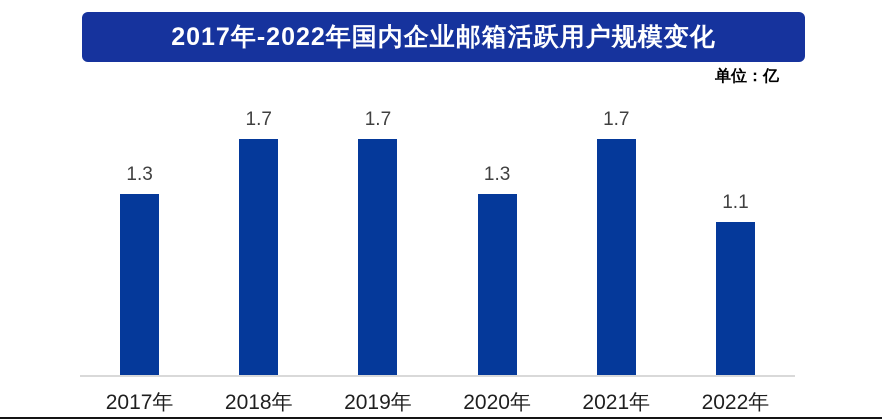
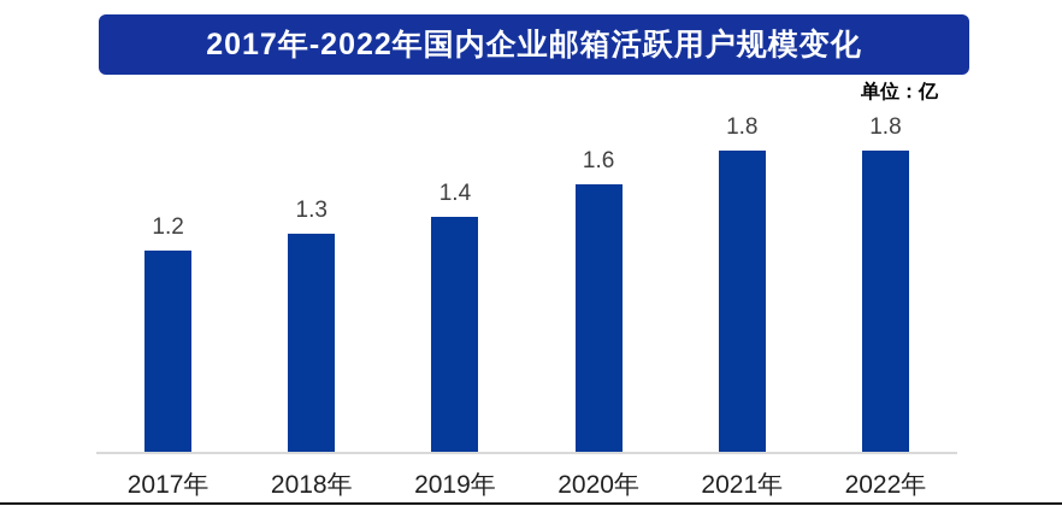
2017年: 1.3 -> 1.2
2018年: 1.7 -> 1.3
2019年: 1.7 -> 1.4
2020年: 1.3 -> 1.6
2021年: 1.7 -> 1.8
2022年: 1.1 -> 1.8
